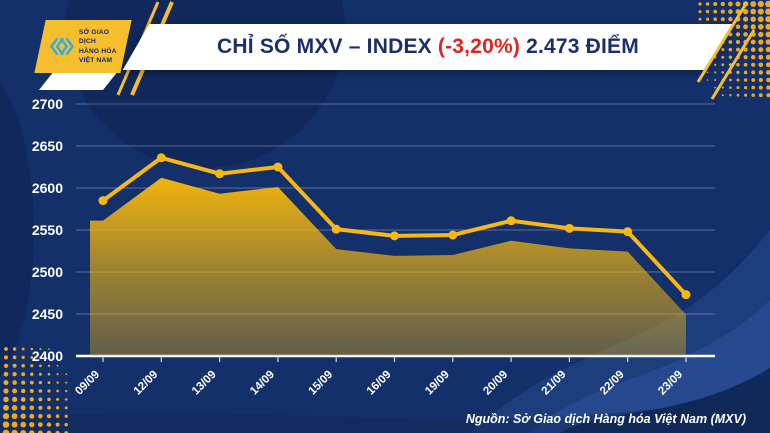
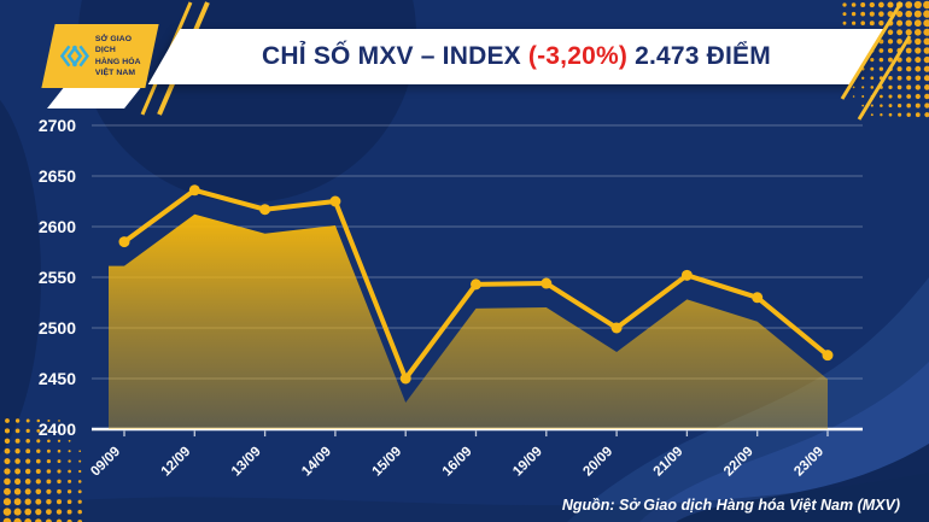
15/09: 2550 -> 2450
20/09: 2560 -> 2500
22/09: 2550 -> 2530
